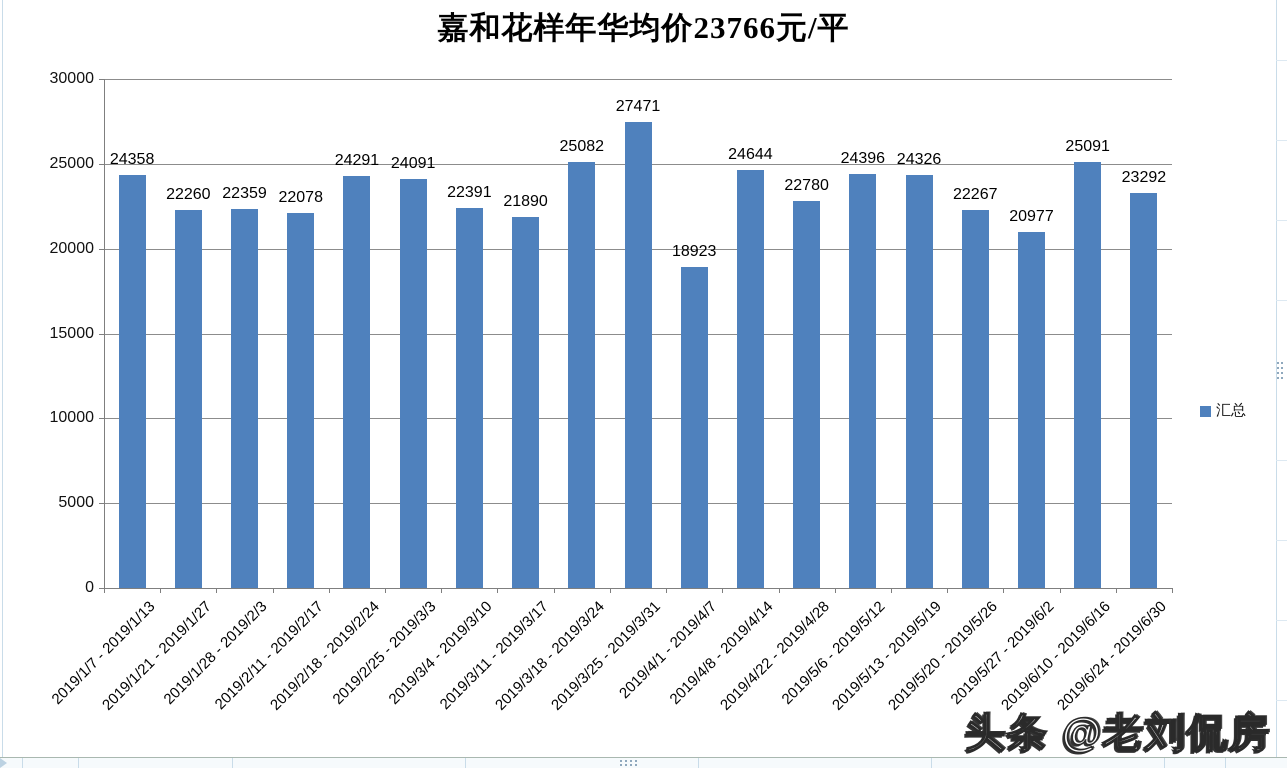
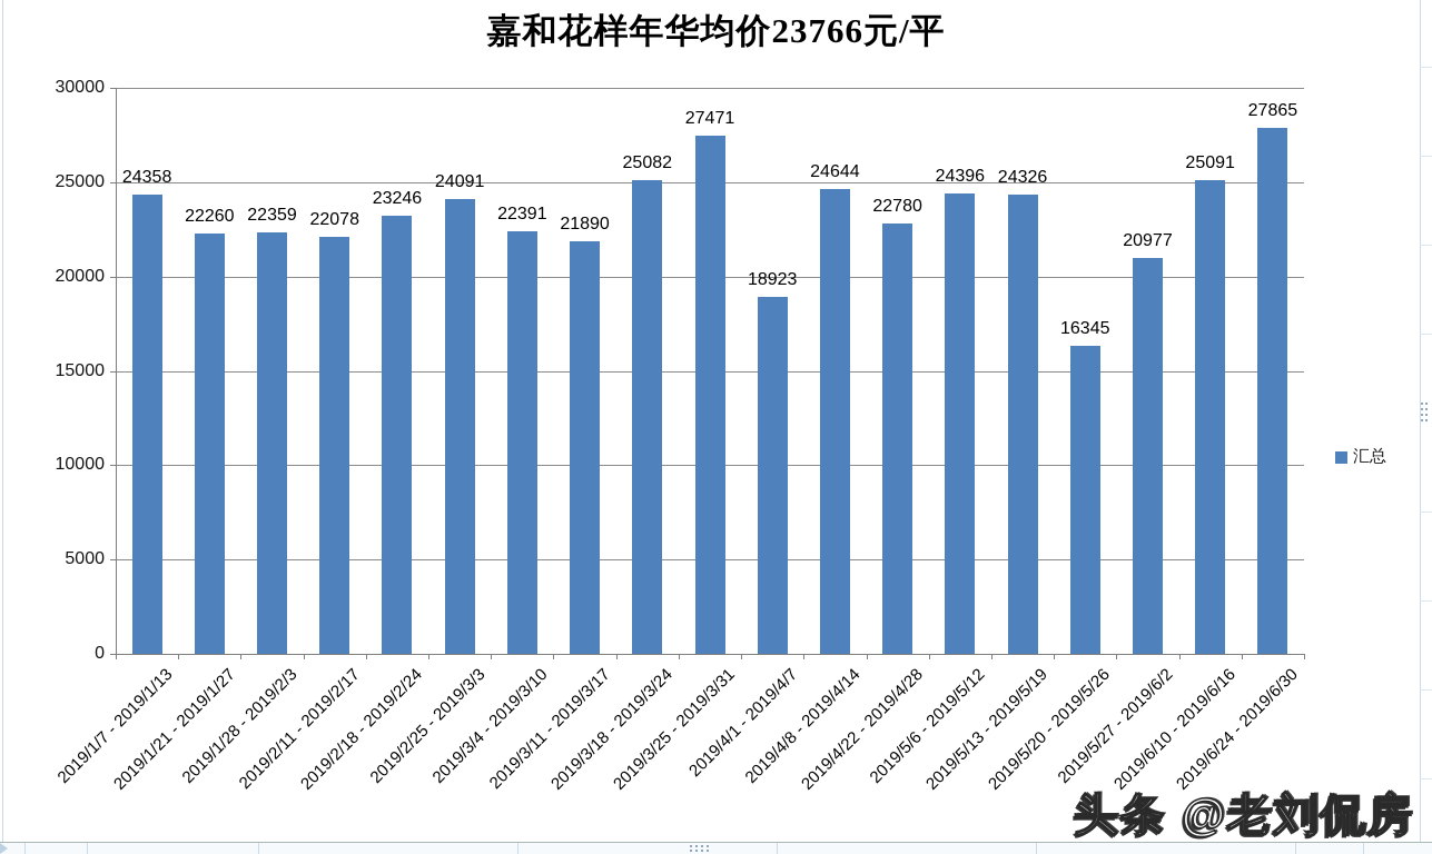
2019/2/18 - 2019/2/24: 24291 -> 23246
2019/5/20 - 2019/5/26: 22267 -> 16345
2019/6/24 - 2019/6/30: 23292 -> 27865
